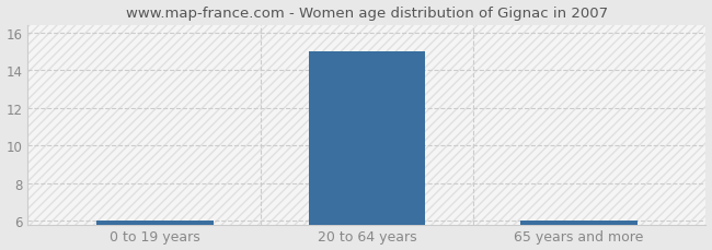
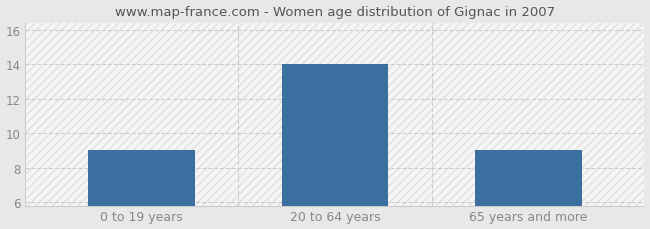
0 to 19 years: 6 -> 9
20 to 64 years: 15 -> 14
65 years and more: 6 -> 9
